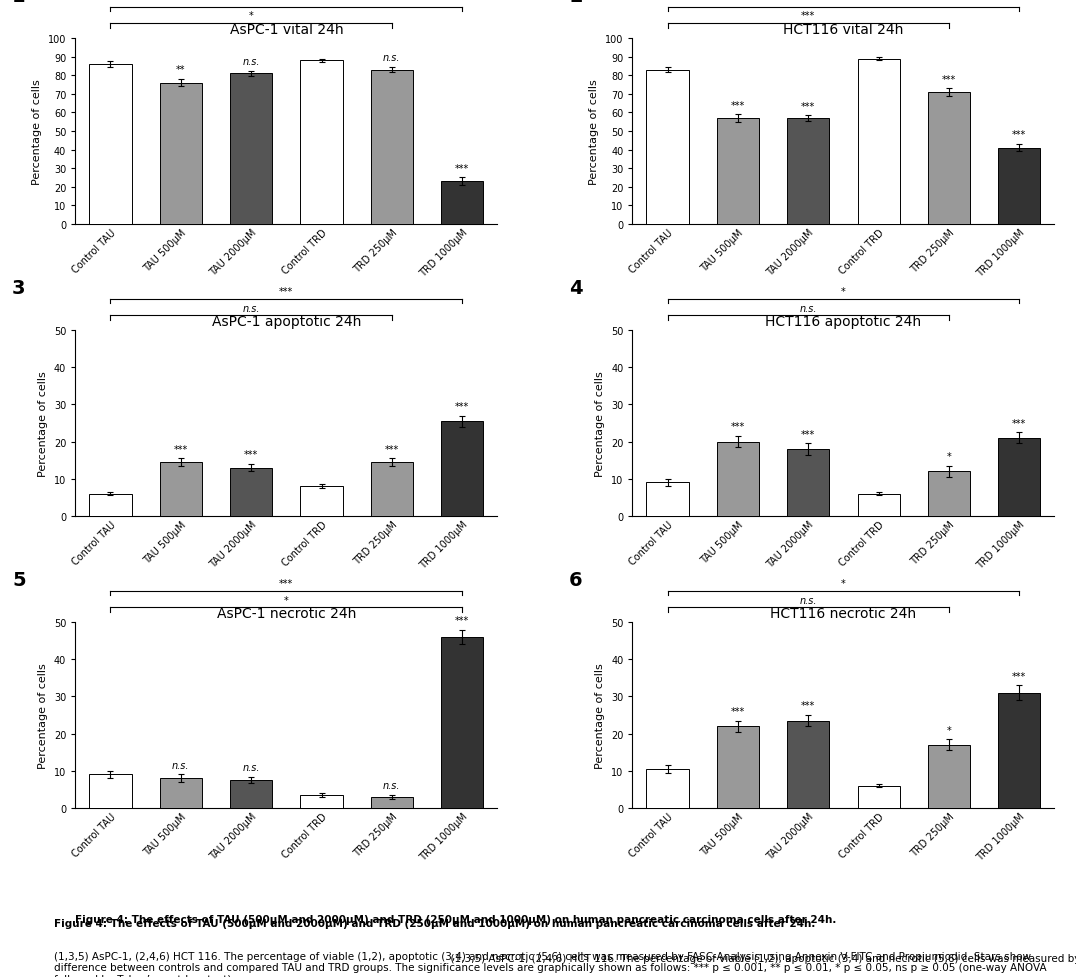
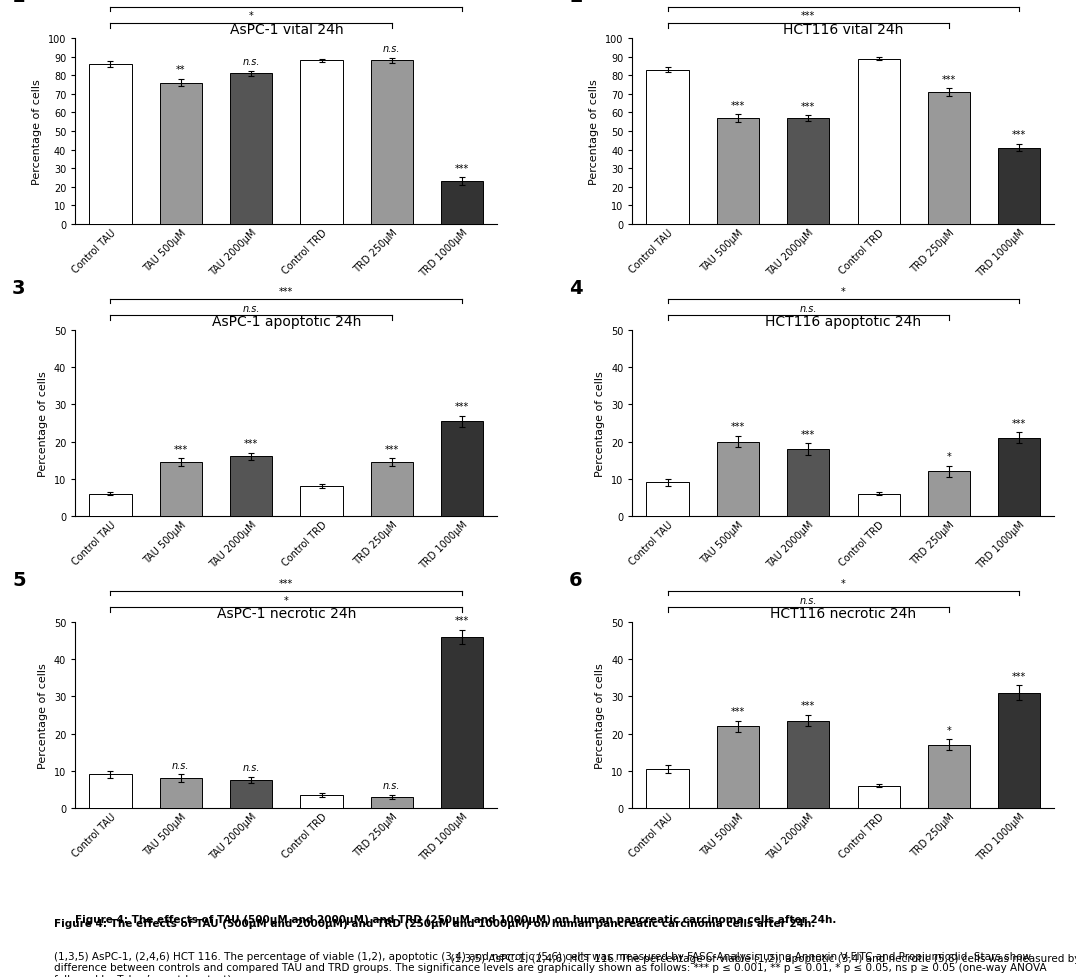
AsPC-1 vital 24h/TRD 250μM: 83 -> 88
AsPC-1 apoptotic 24h/TAU 2000μM: 13.0 -> 16.0
